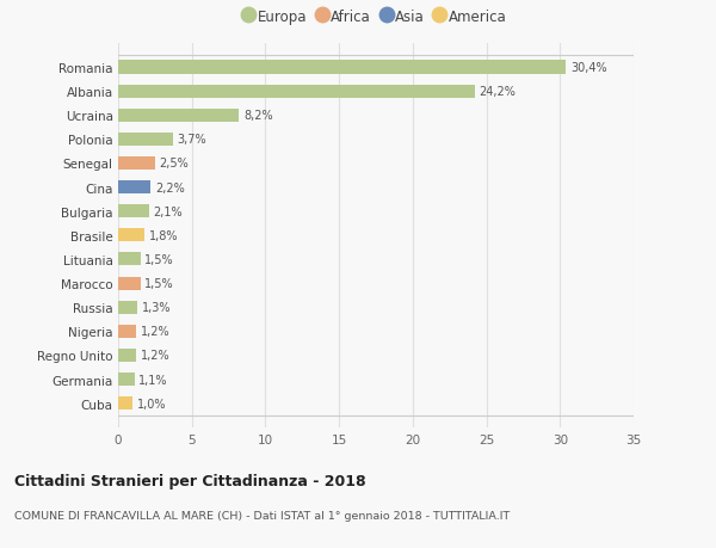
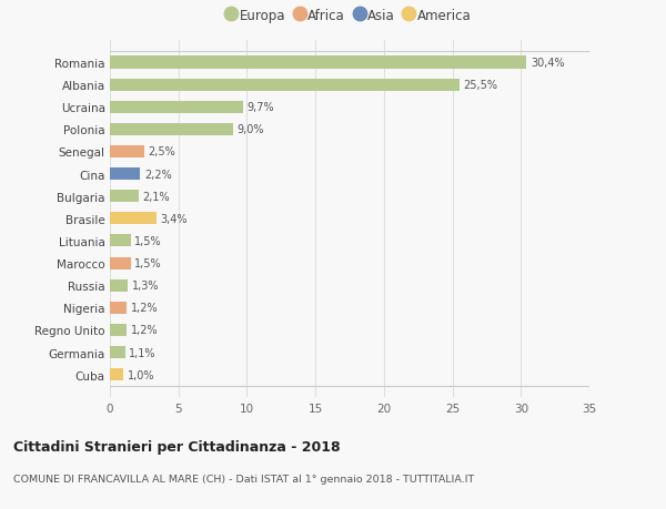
Albania: 24,2% -> 25,5%
Ucraina: 8,2% -> 9,7%
Polonia: 3,7% -> 9,0%
Brasile: 1,8% -> 3,4%
